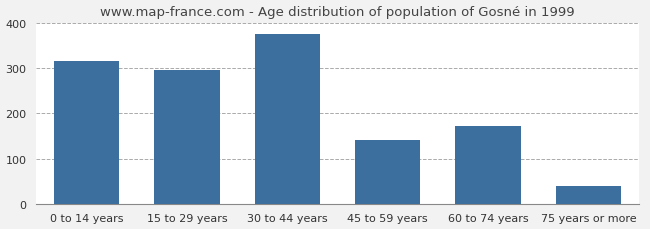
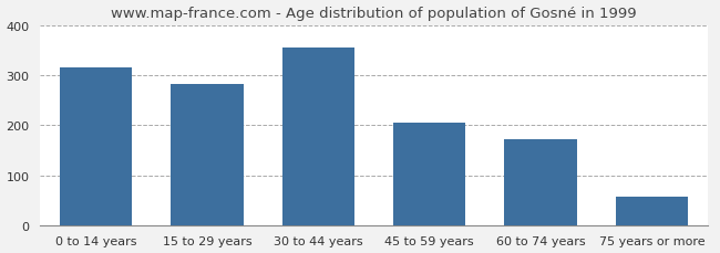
15 to 29 years: 295 -> 283
30 to 44 years: 375 -> 356
45 to 59 years: 140 -> 204
75 years or more: 40 -> 57
